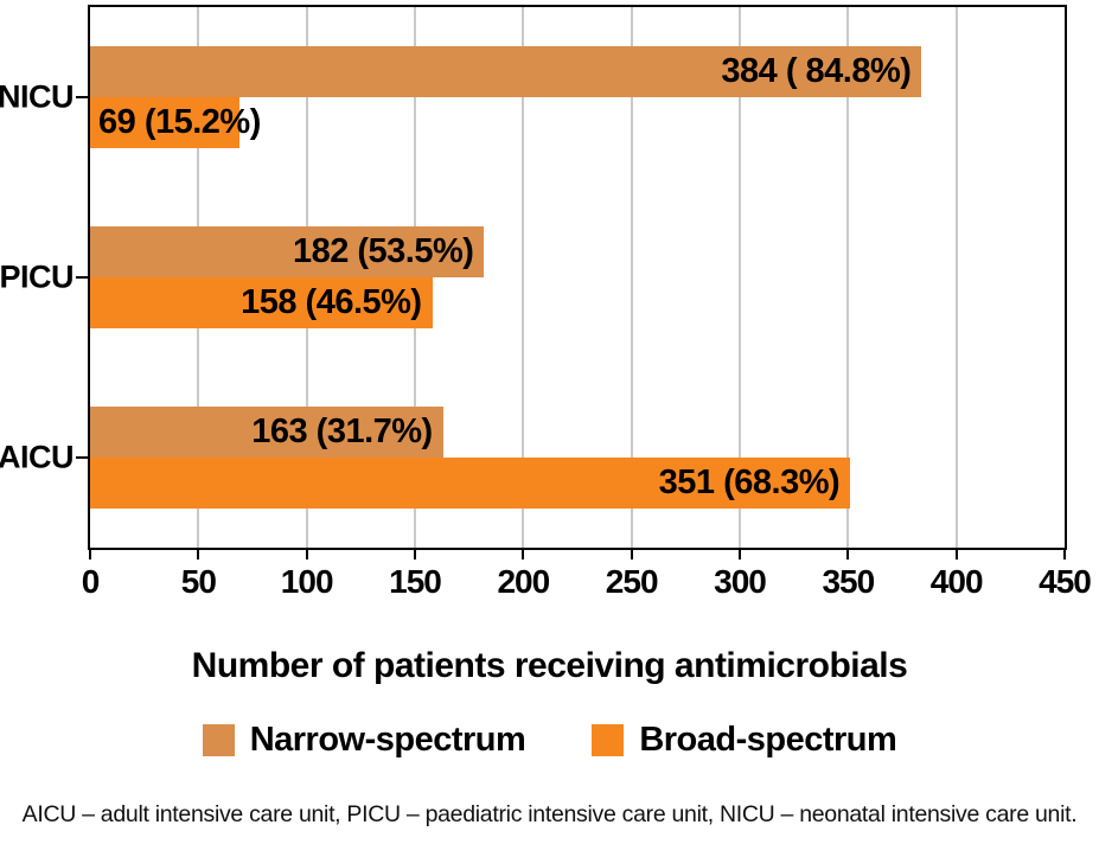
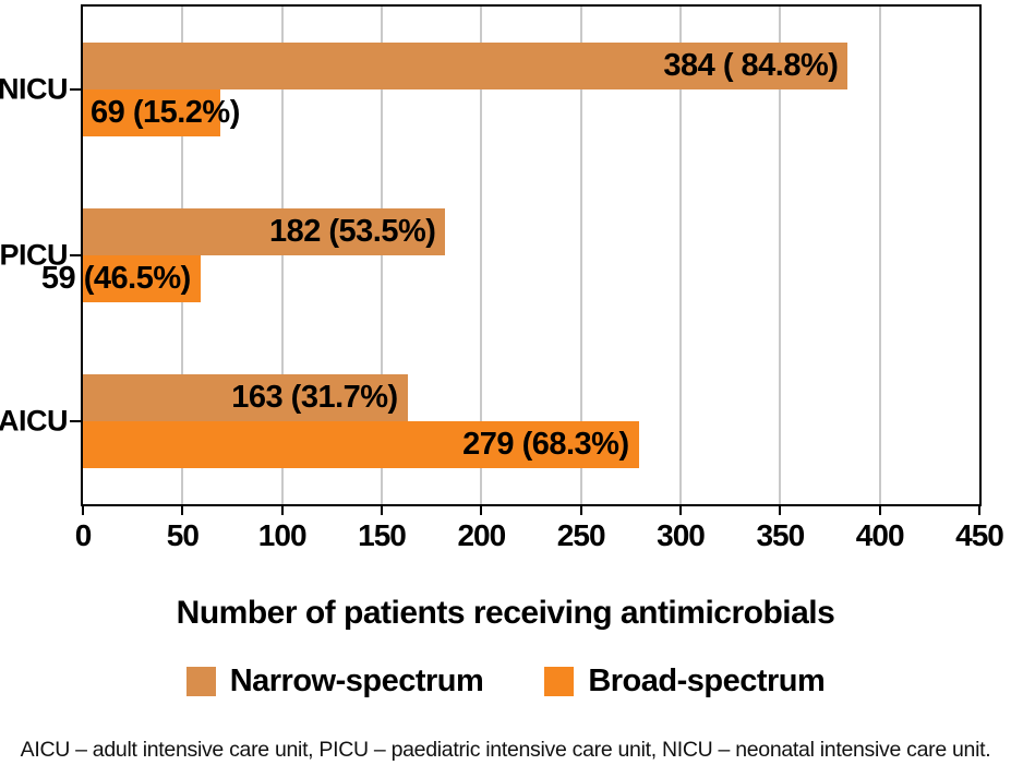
Broad-spectrum/PICU: 158 -> 59
Broad-spectrum/AICU: 351 -> 279
